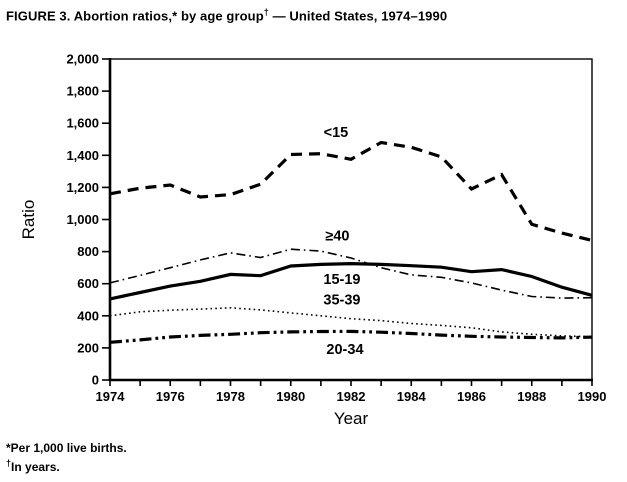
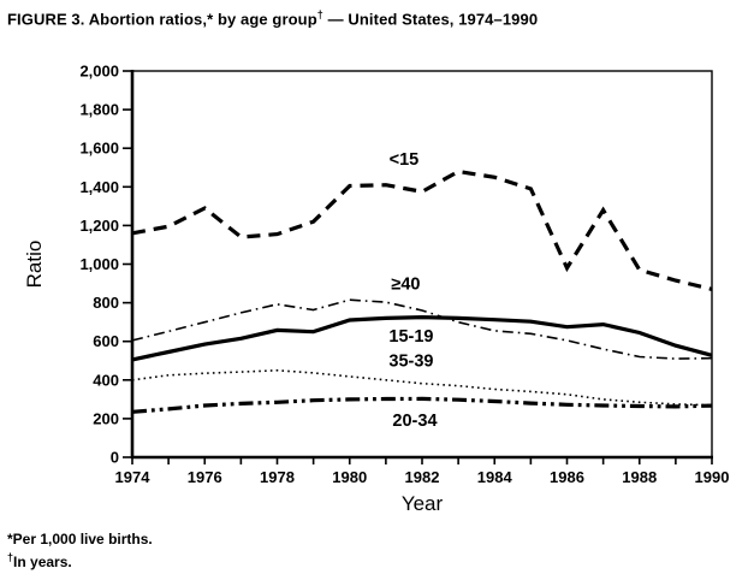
<15/1976: 1220 -> 1290
<15/1986: 1190 -> 980
